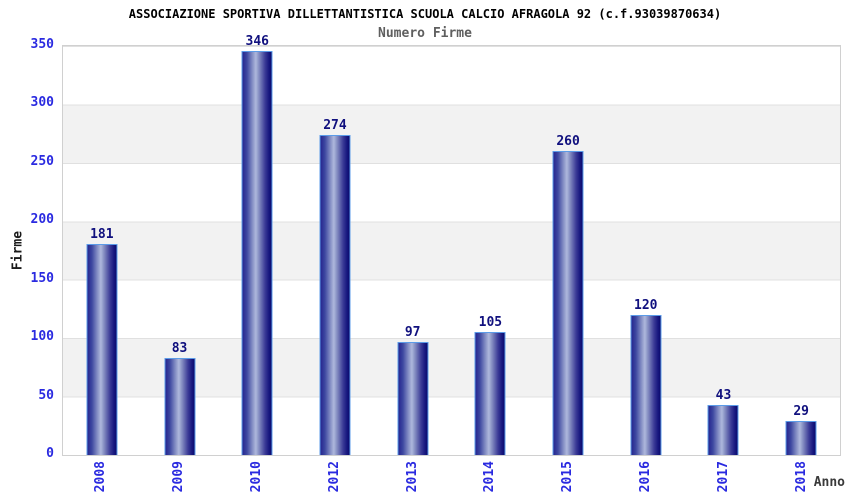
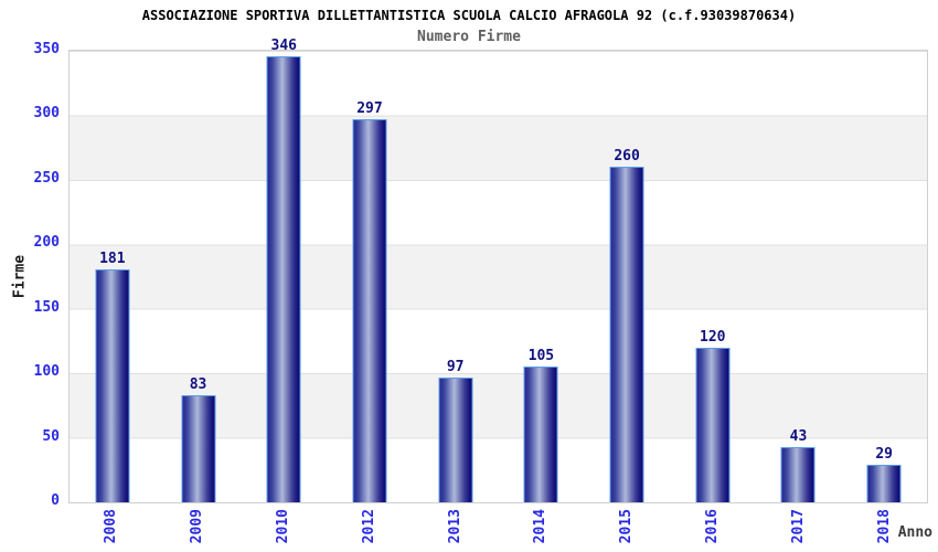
2012: 274 -> 297
